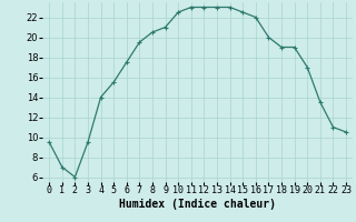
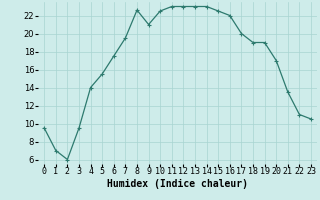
8: 20.5 -> 22.6
